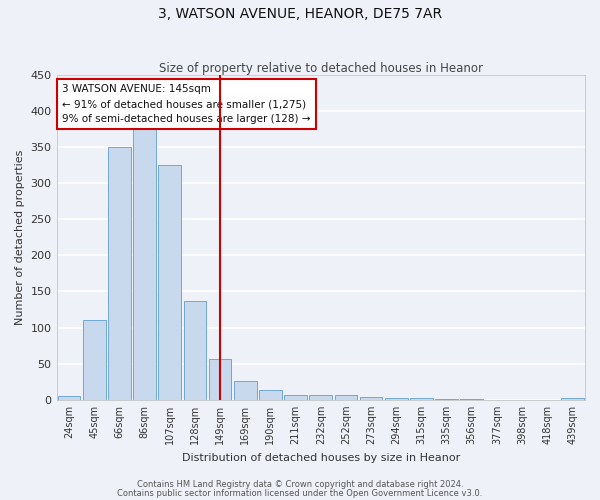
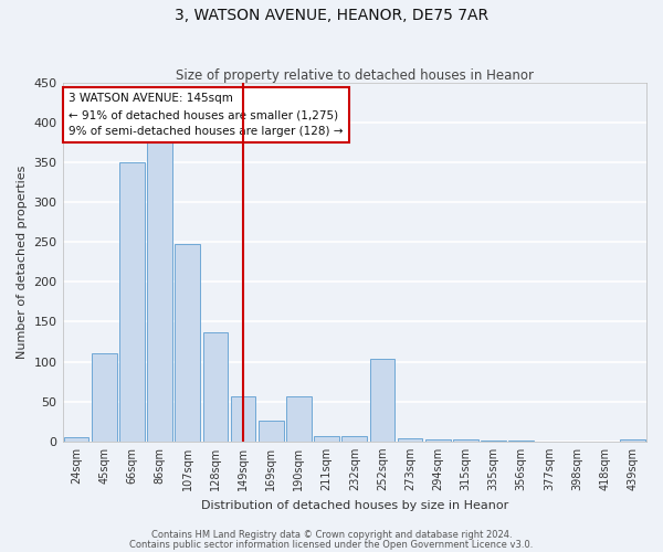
107sqm: 325 -> 248
190sqm: 13 -> 56
252sqm: 6 -> 104
